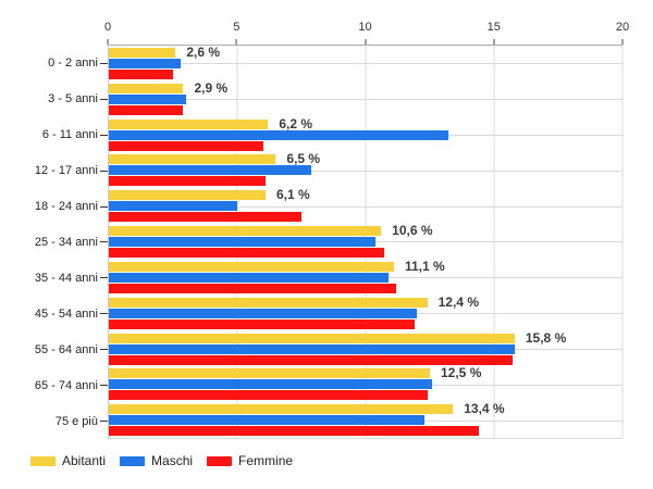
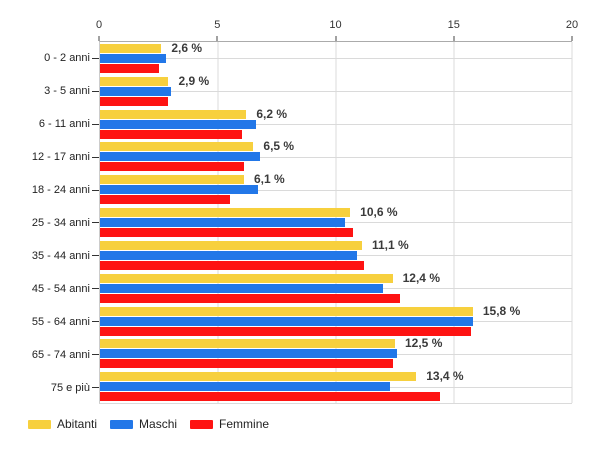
Maschi/6 - 11 anni: 13.2 -> 6.6
Maschi/12 - 17 anni: 7.9 -> 6.8
Maschi/18 - 24 anni: 5.0 -> 6.7
Femmine/18 - 24 anni: 7.5 -> 5.5
Femmine/45 - 54 anni: 11.9 -> 12.7
